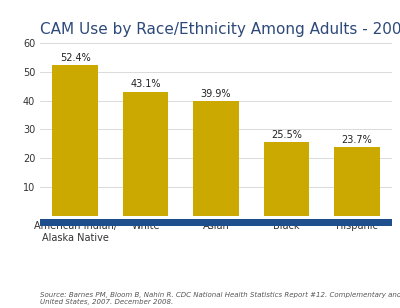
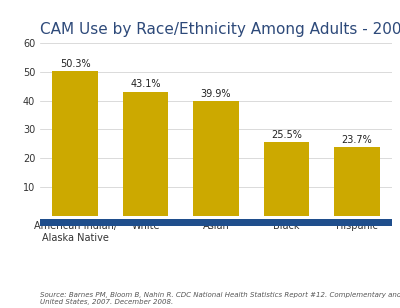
American Indian/ Alaska Native: 52.4% -> 50.3%
